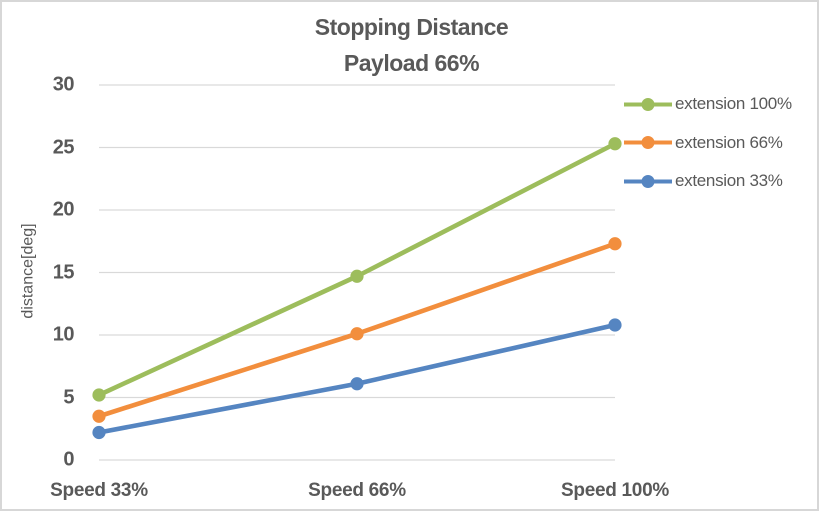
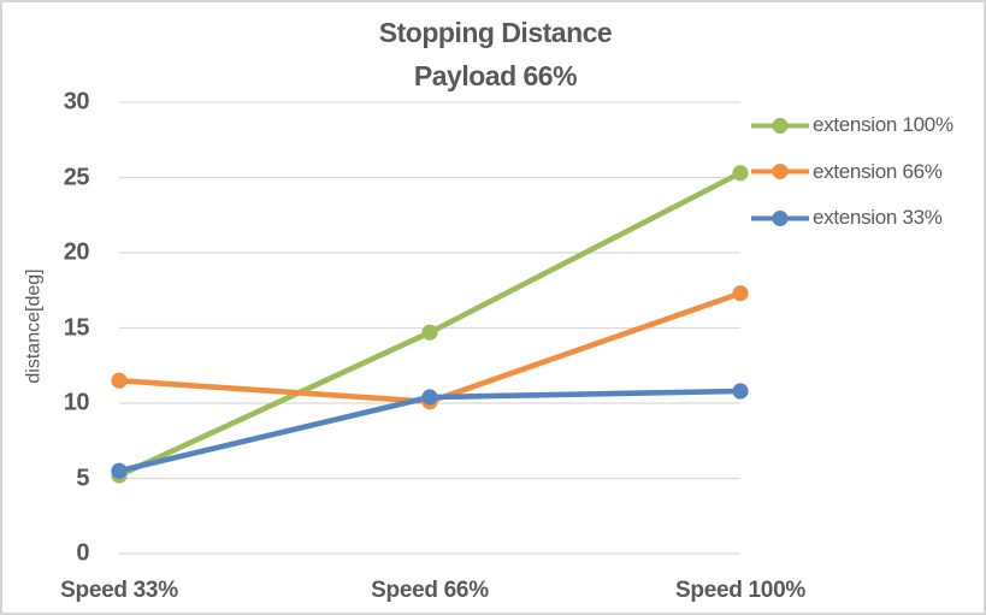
extension 66%/Speed 33%: 3.5 -> 11.5
extension 33%/Speed 33%: 2.2 -> 5.5
extension 33%/Speed 66%: 6.1 -> 10.4
